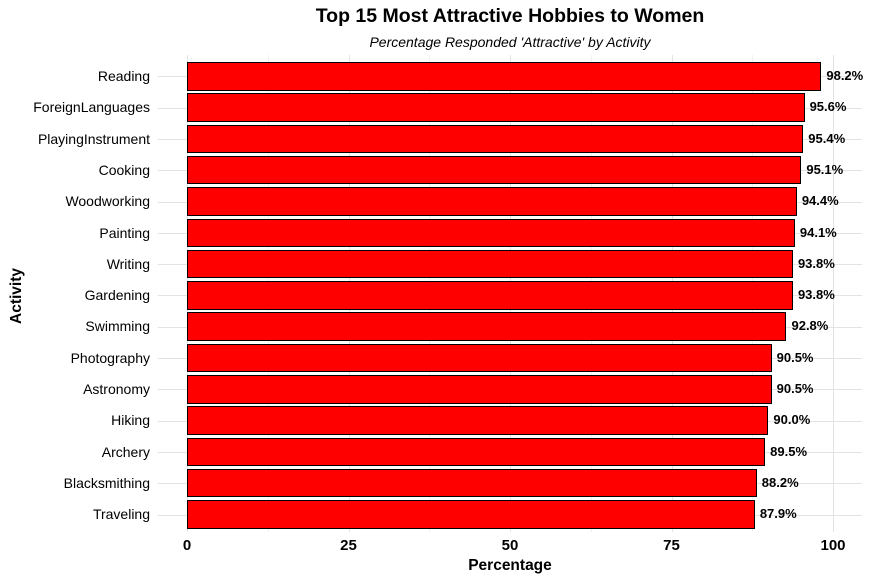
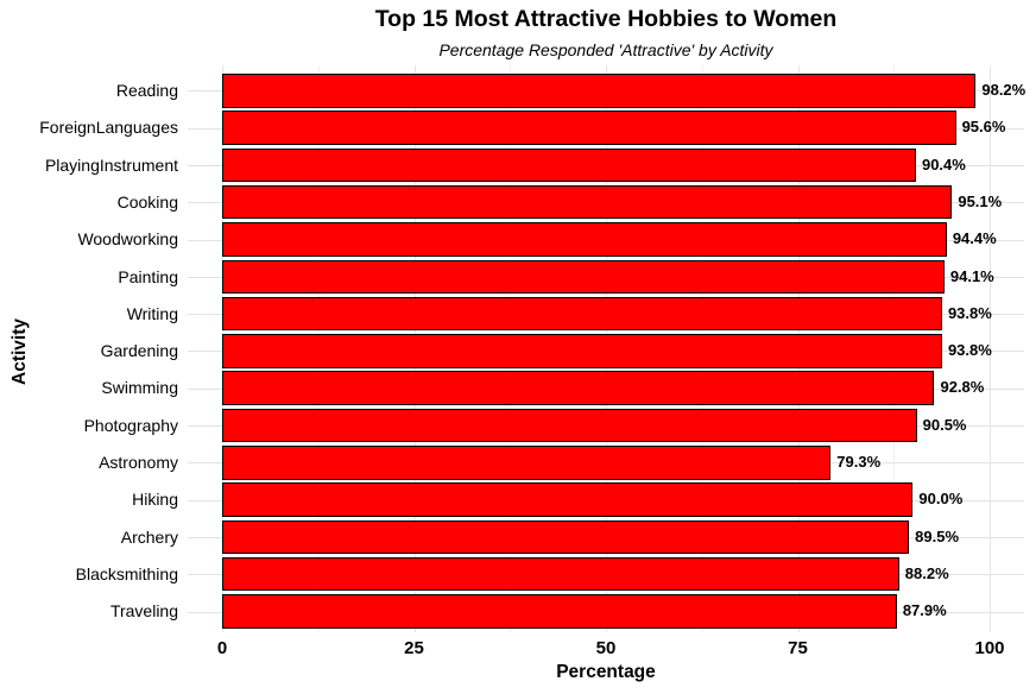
PlayingInstrument: 95.4% -> 90.4%
Astronomy: 90.5% -> 79.3%
